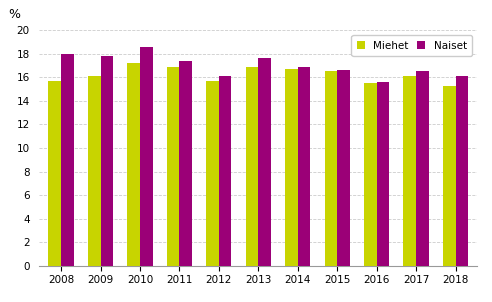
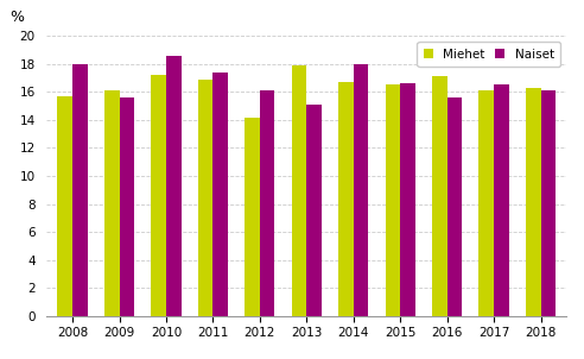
Naiset/2009: 17.8 -> 15.6
Miehet/2012: 15.7 -> 14.2
Miehet/2013: 16.9 -> 17.9
Naiset/2013: 17.6 -> 15.1
Naiset/2014: 16.9 -> 18.0
Miehet/2016: 15.5 -> 17.1
Miehet/2018: 15.3 -> 16.3
